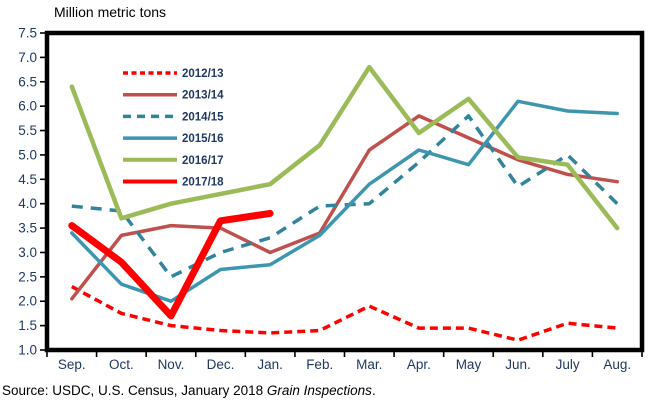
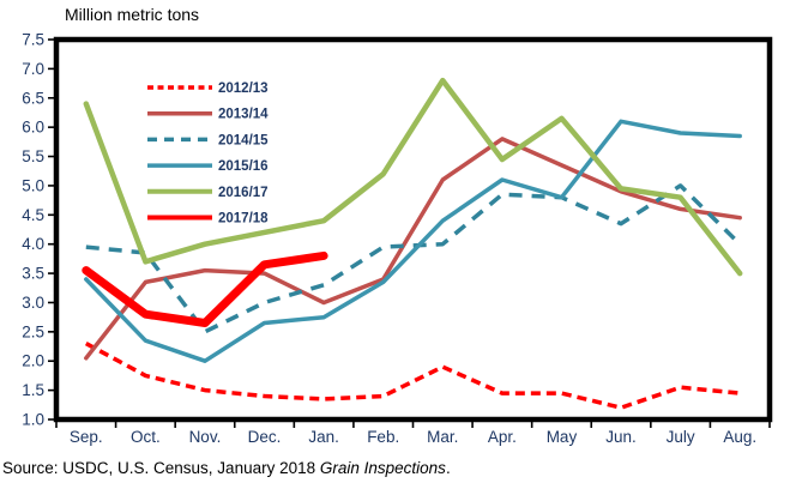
2017/18/Nov.: 1.7 -> 2.6
2014/15/May: 5.8 -> 4.8
